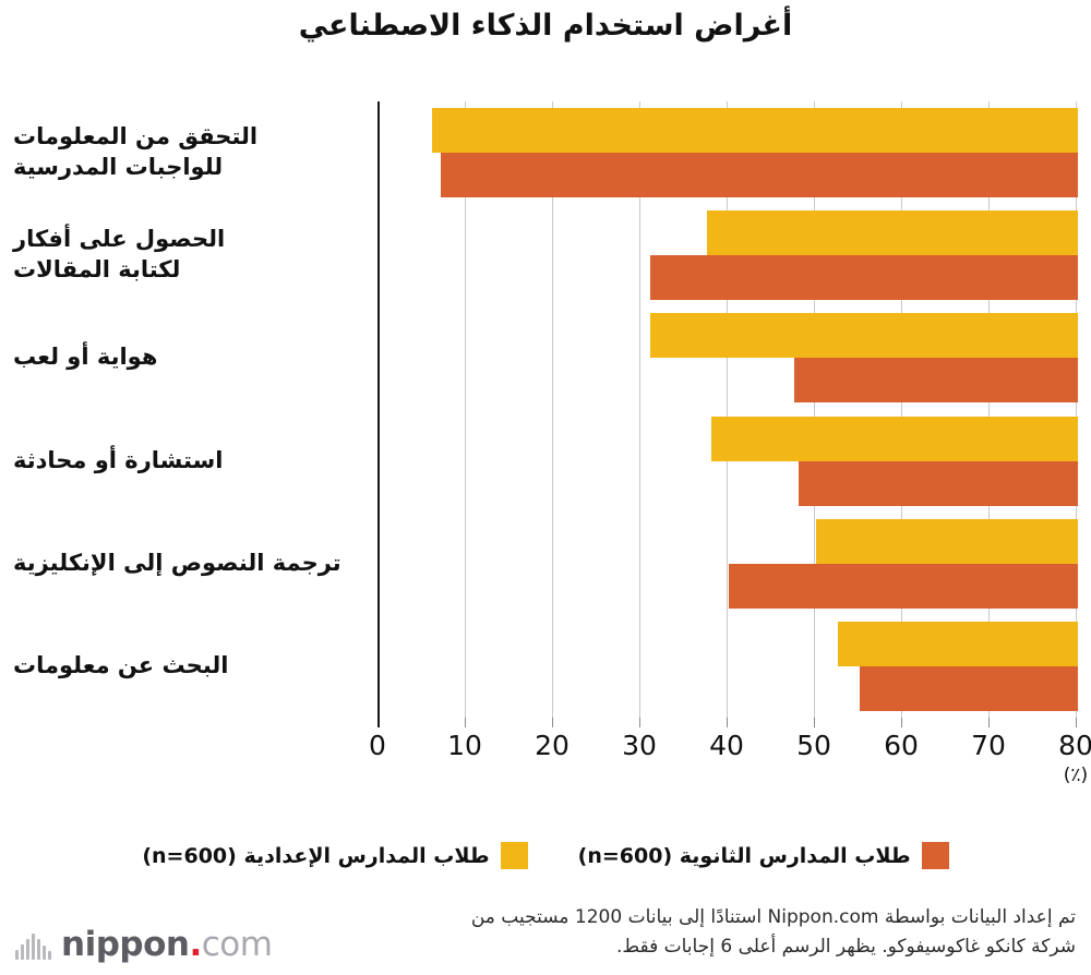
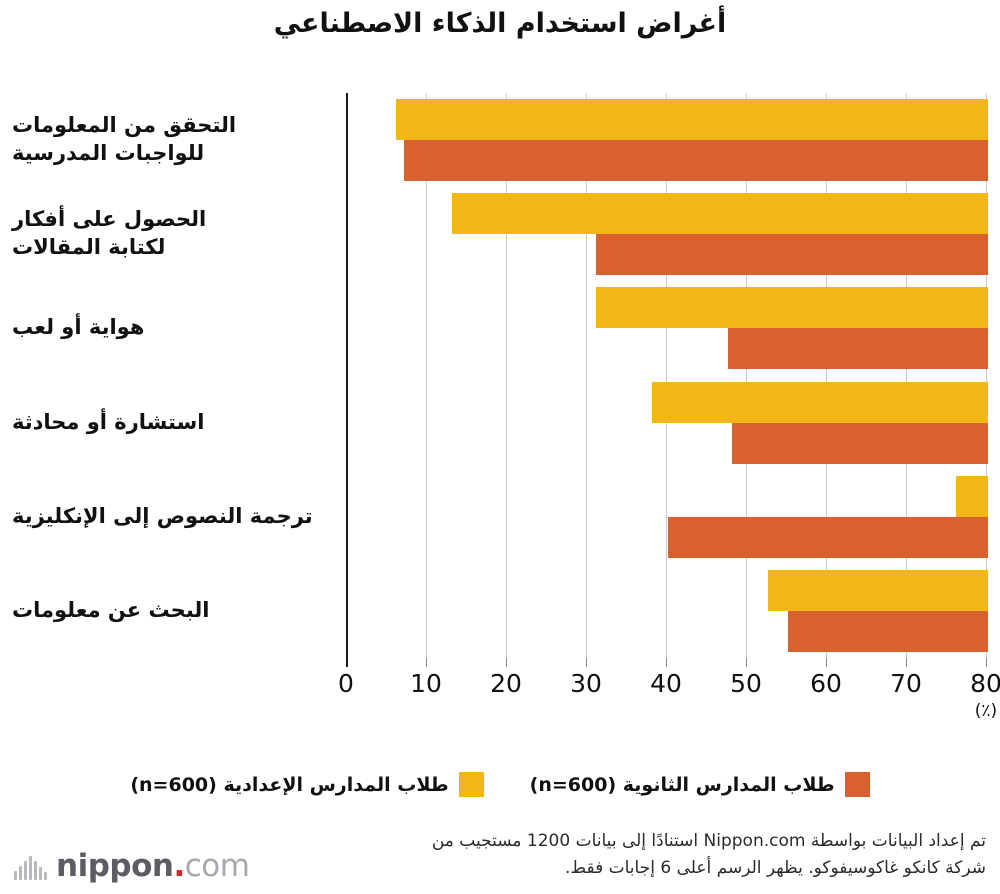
طلاب المدارس الإعدادية (n=600)/الحصول على أفكار لكتابة المقالات: 42 -> 67
طلاب المدارس الإعدادية (n=600)/ترجمة النصوص إلى الإنكليزية: 30 -> 4
